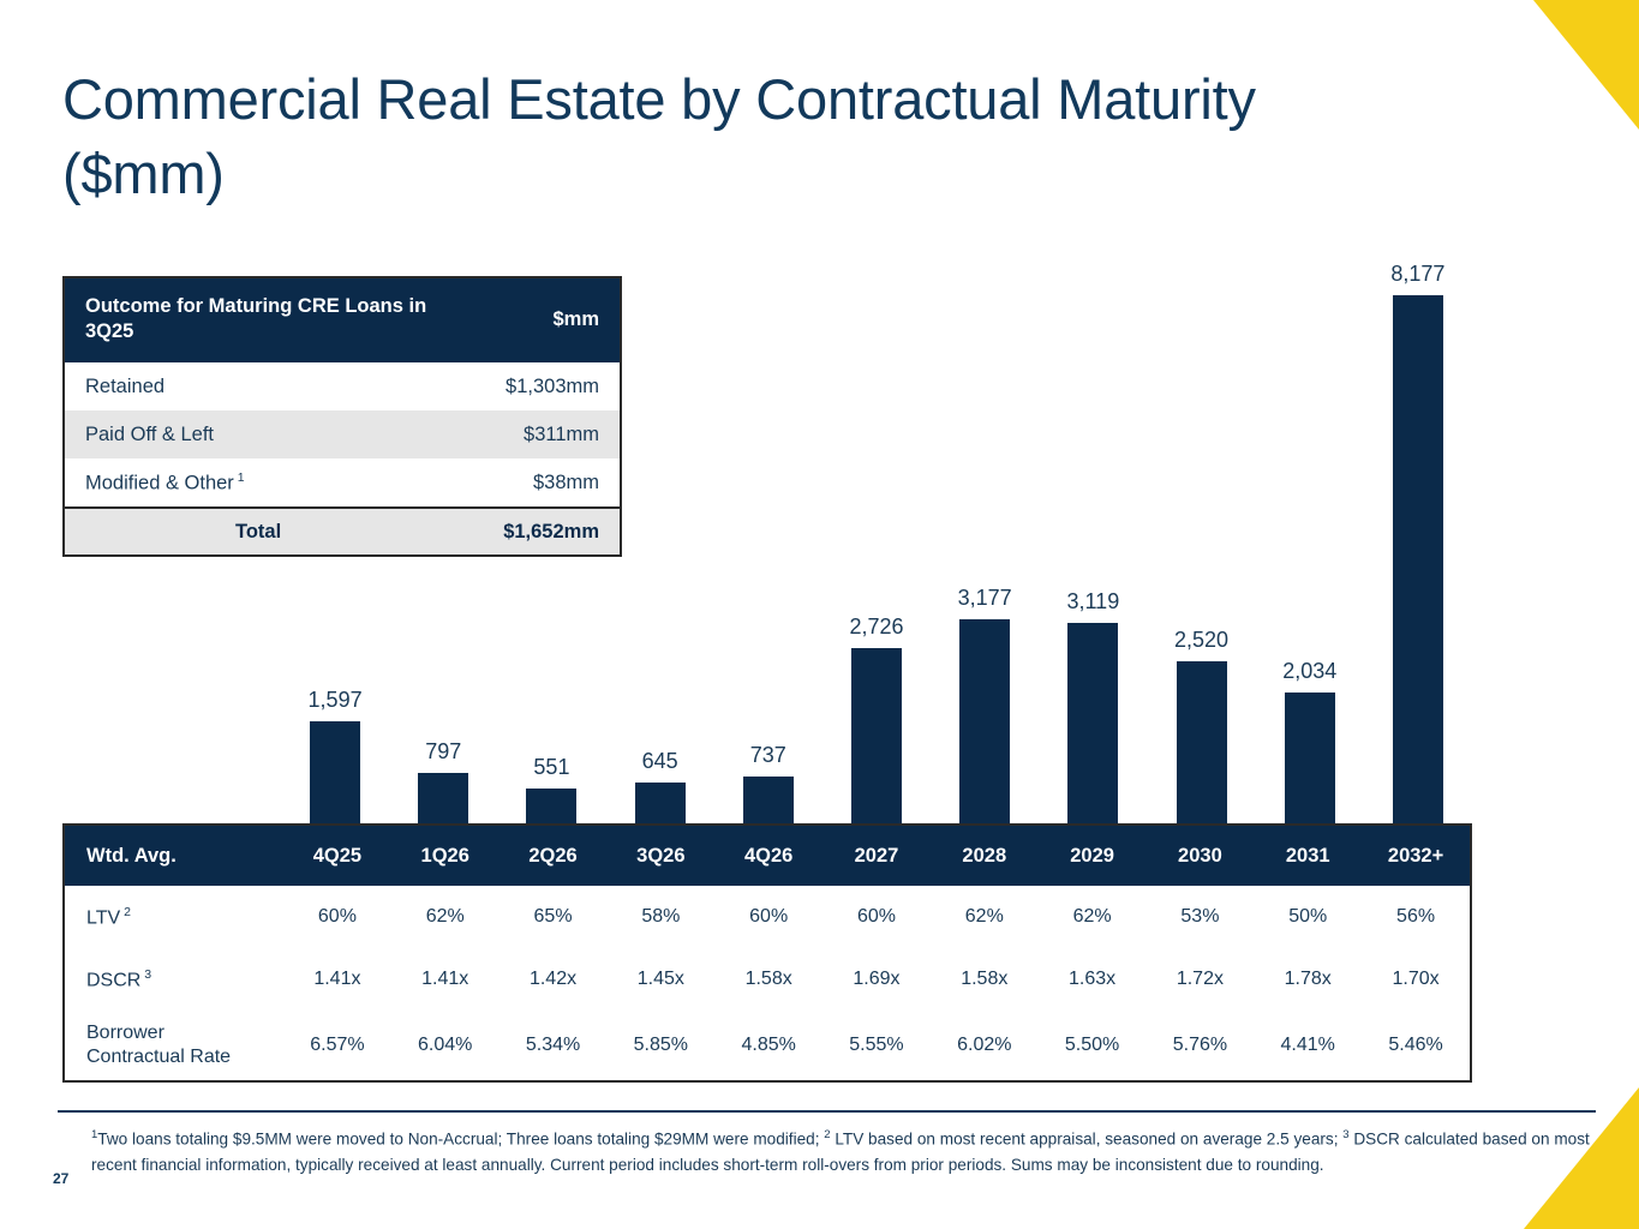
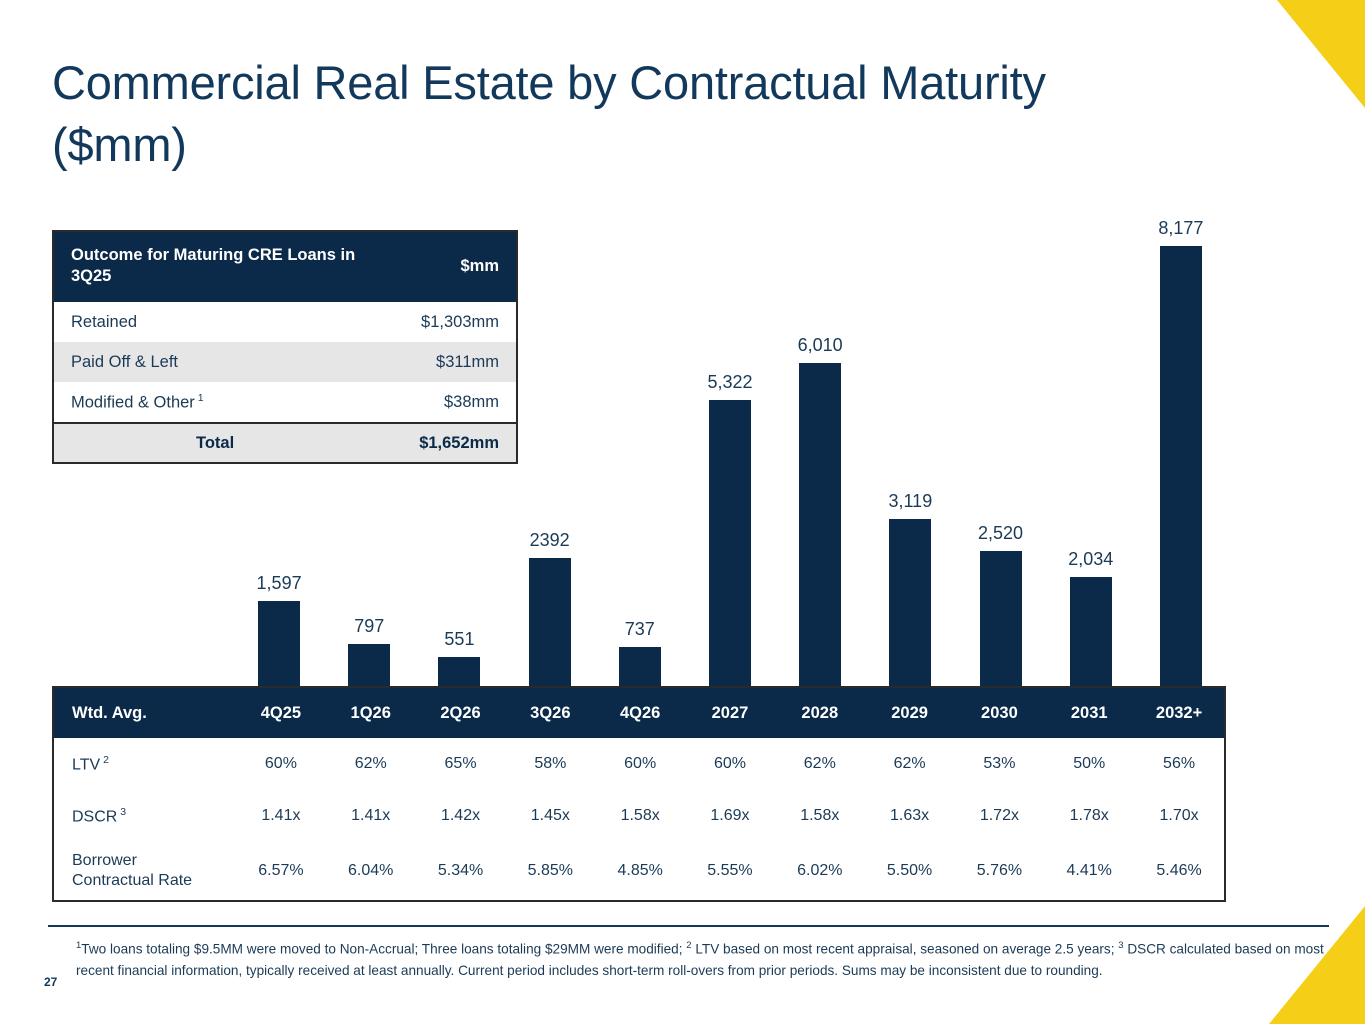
3Q26: 645 -> 2392
2027: 2,726 -> 5,322
2028: 3,177 -> 6,010
